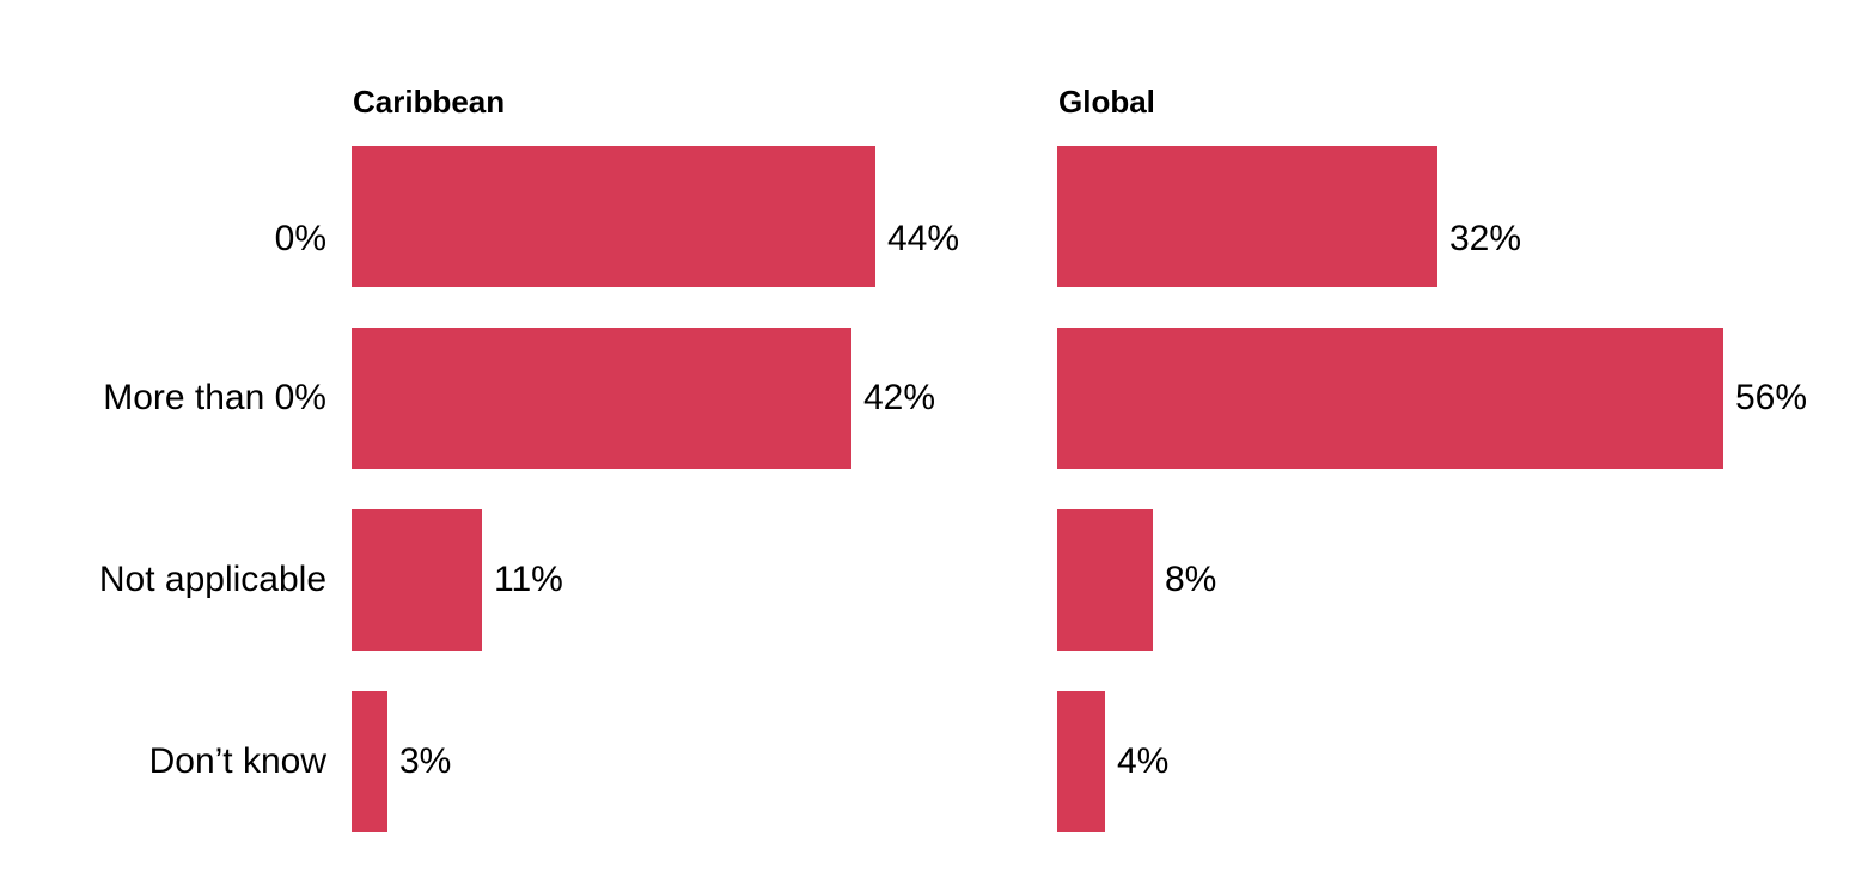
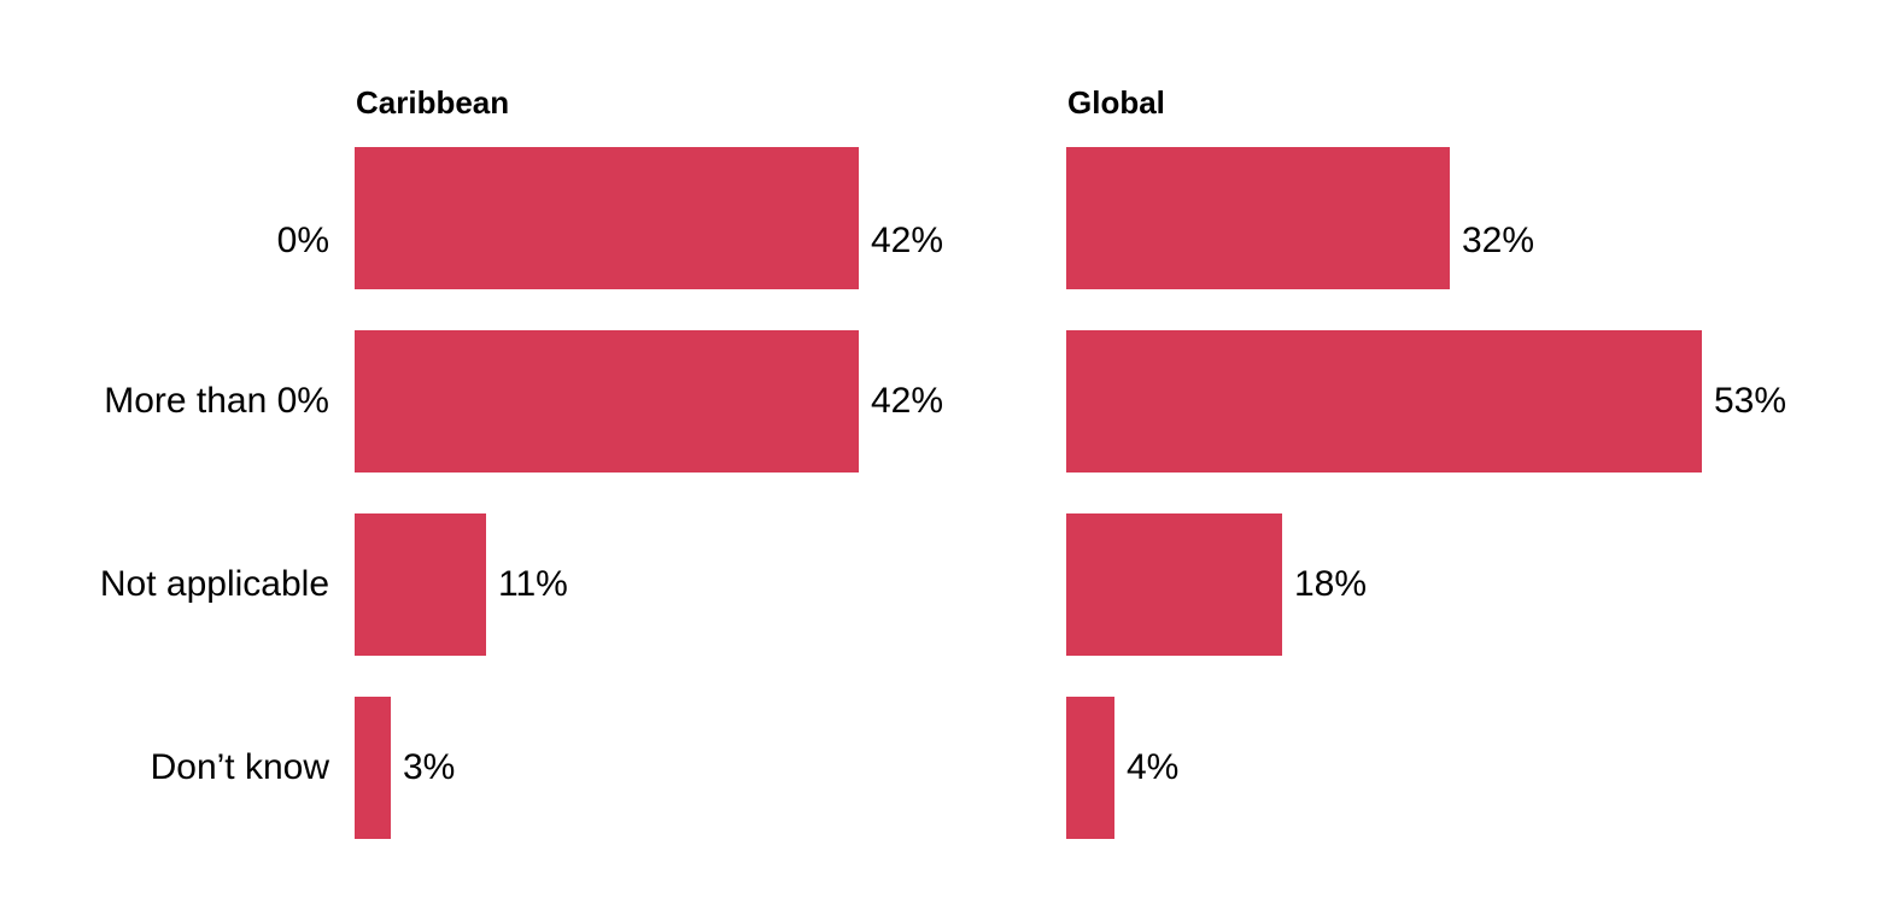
Caribbean/0%: 44% -> 42%
Global/More than 0%: 56% -> 53%
Global/Not applicable: 8% -> 18%
